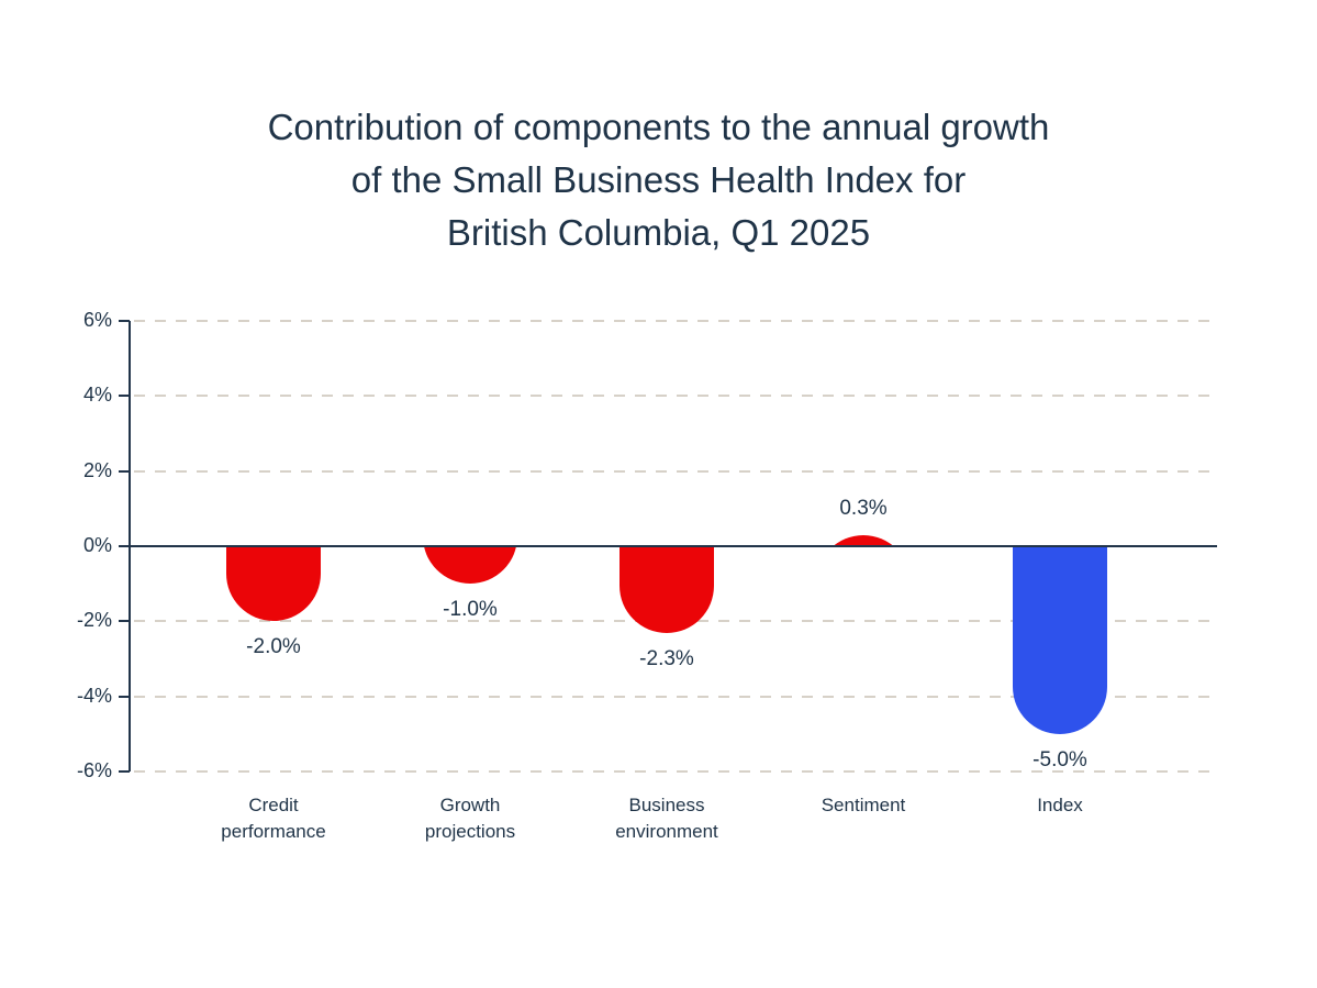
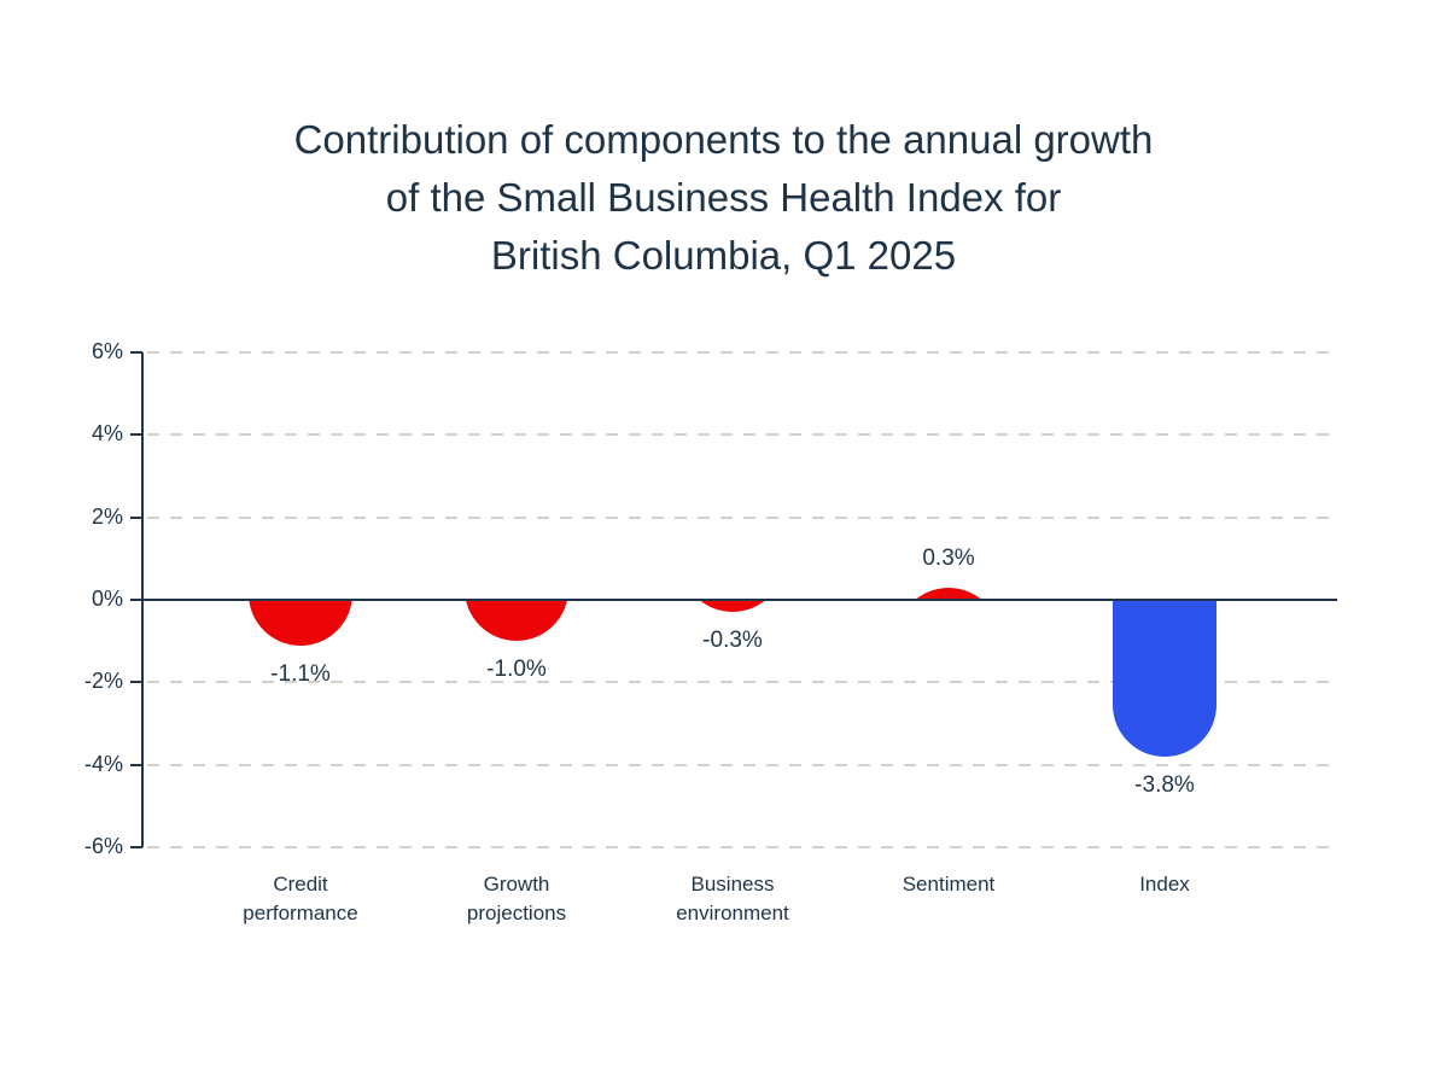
Credit performance: -2.0% -> -1.1%
Business environment: -2.3% -> -0.3%
Index: -5.0% -> -3.8%
